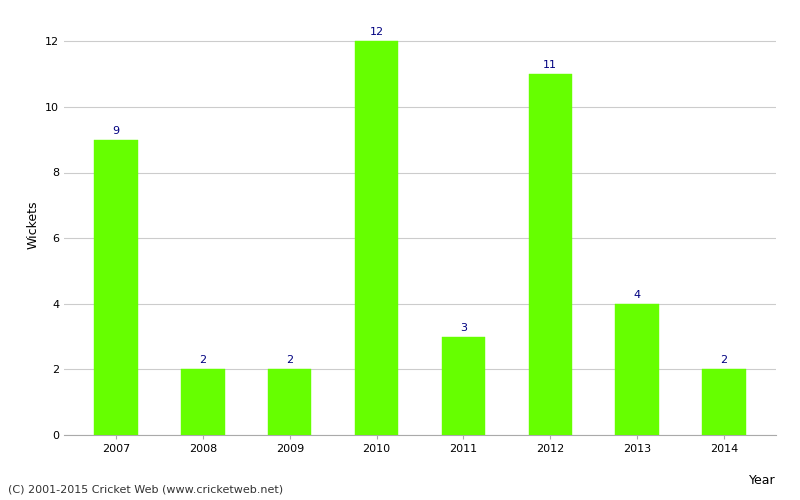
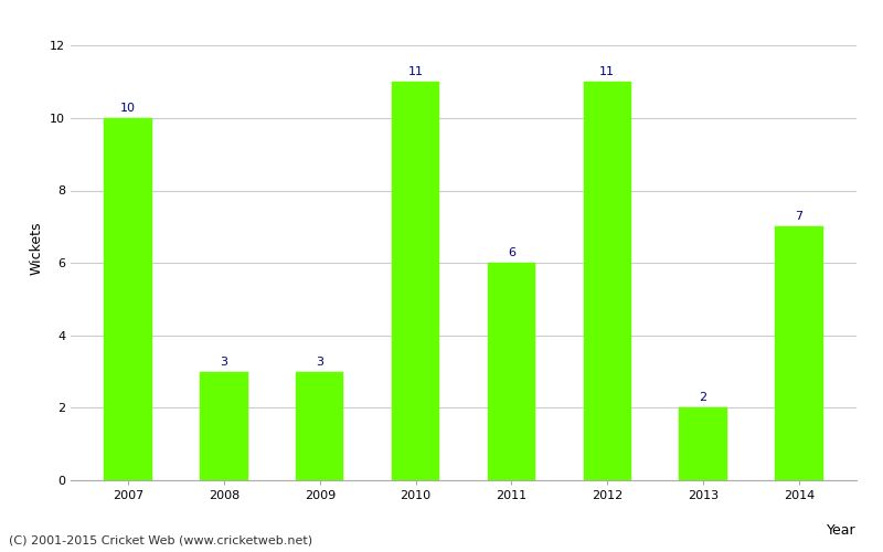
2007: 9 -> 10
2008: 2 -> 3
2009: 2 -> 3
2010: 12 -> 11
2011: 3 -> 6
2013: 4 -> 2
2014: 2 -> 7
